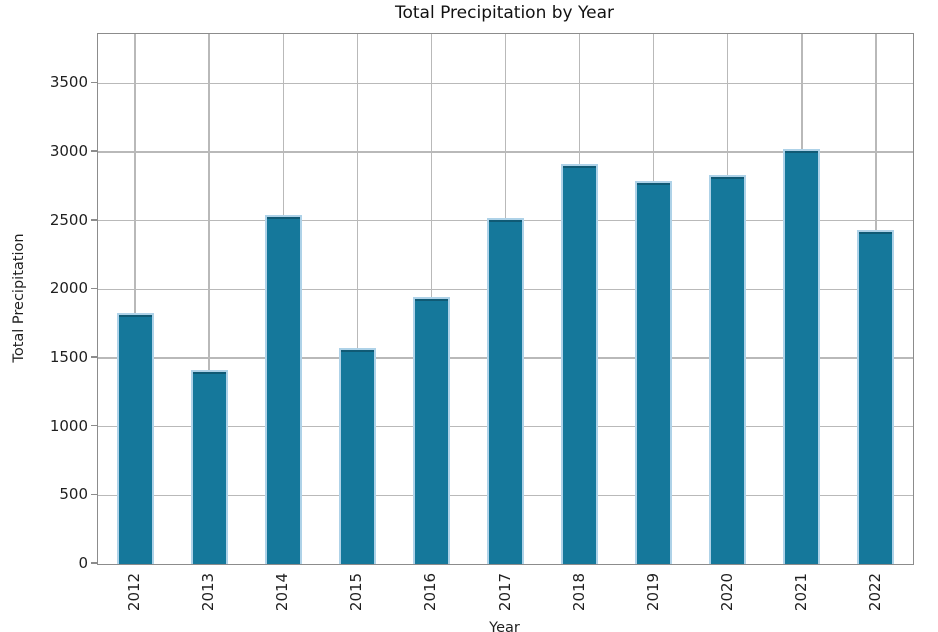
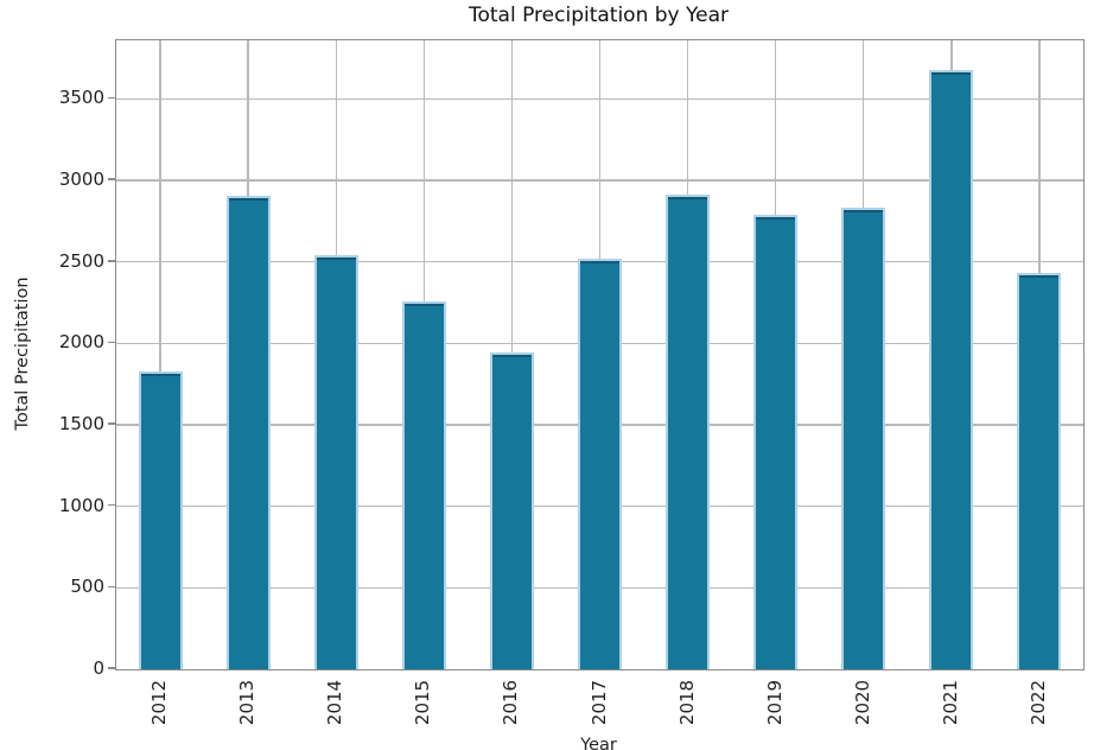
2013: 1410 -> 2900
2015: 1570 -> 2260
2021: 3020 -> 3680
